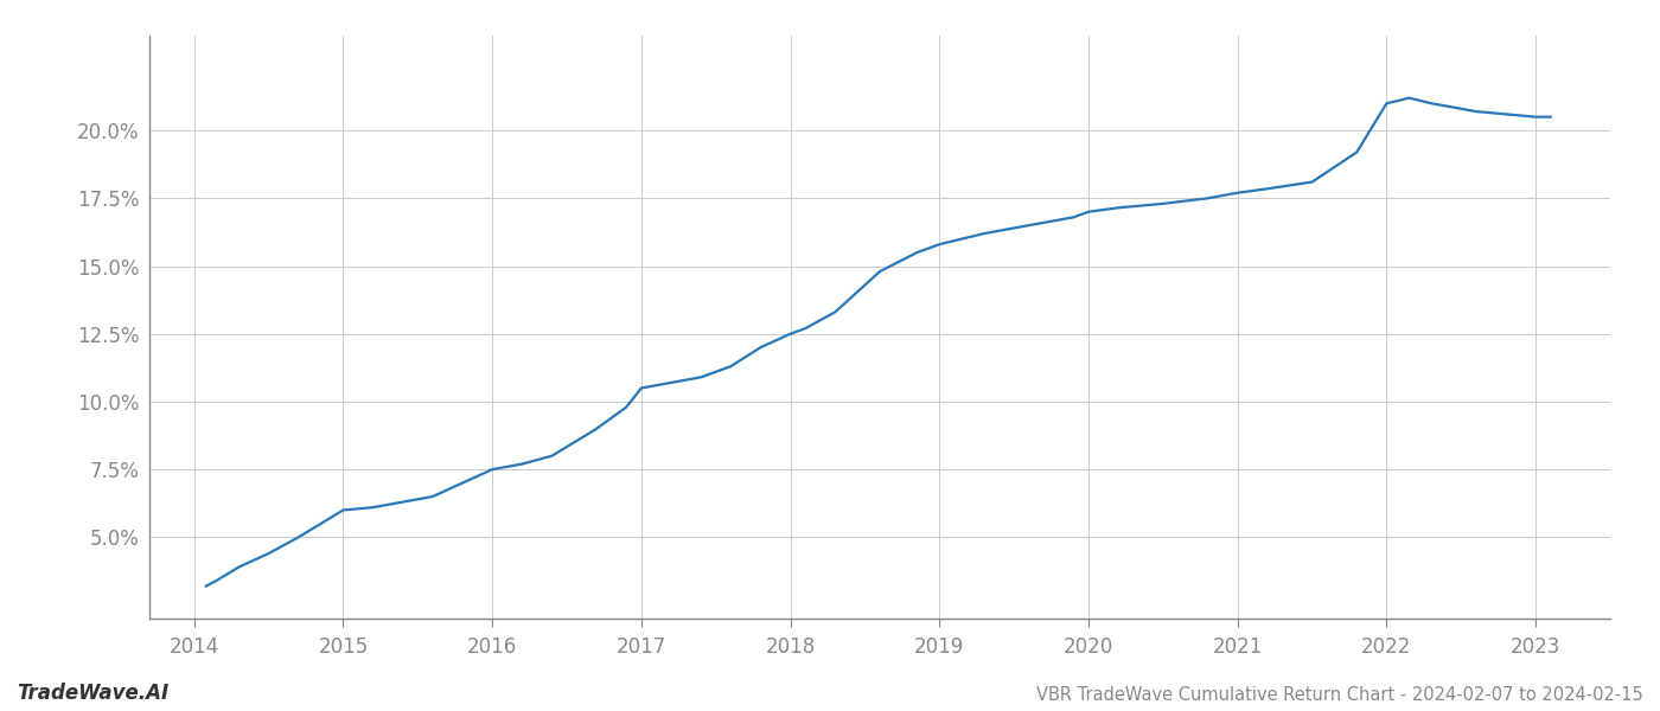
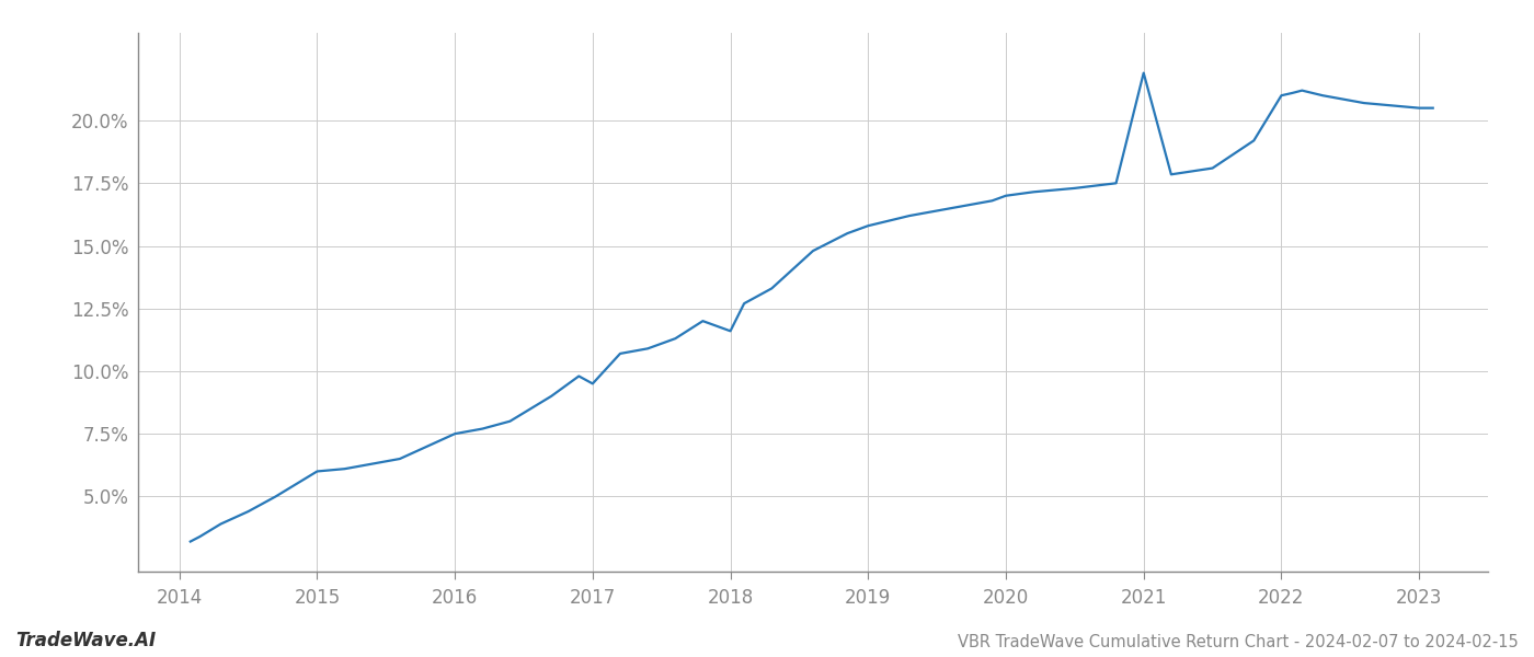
2017: 10.50% -> 9.50%
2018: 12.50% -> 11.60%
2021: 17.70% -> 21.90%
